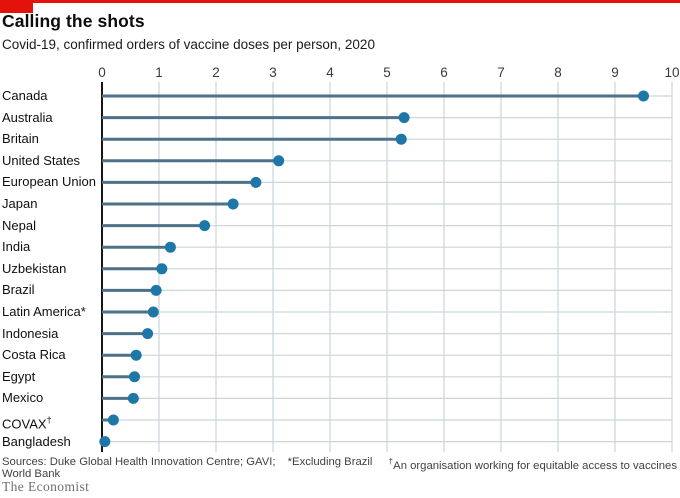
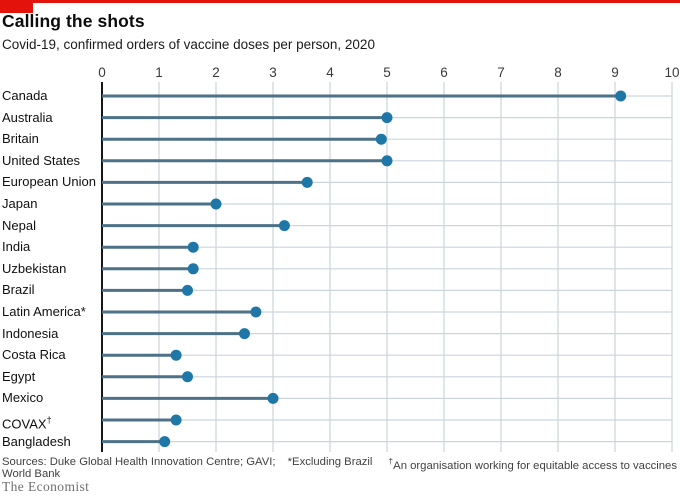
Canada: 9.5 -> 9.1
Australia: 5.3 -> 5.0
Britain: 5.2 -> 4.9
United States: 3.1 -> 5.0
European Union: 2.7 -> 3.6
Japan: 2.3 -> 2.0
Nepal: 1.8 -> 3.2
India: 1.2 -> 1.6
Uzbekistan: 1.1 -> 1.6
Brazil: 0.9 -> 1.5
Latin America*: 0.9 -> 2.7
Indonesia: 0.8 -> 2.5
Costa Rica: 0.6 -> 1.3
Egypt: 0.6 -> 1.5
Mexico: 0.6 -> 3.0
COVAX†: 0.2 -> 1.3
Bangladesh: 0.1 -> 1.1
